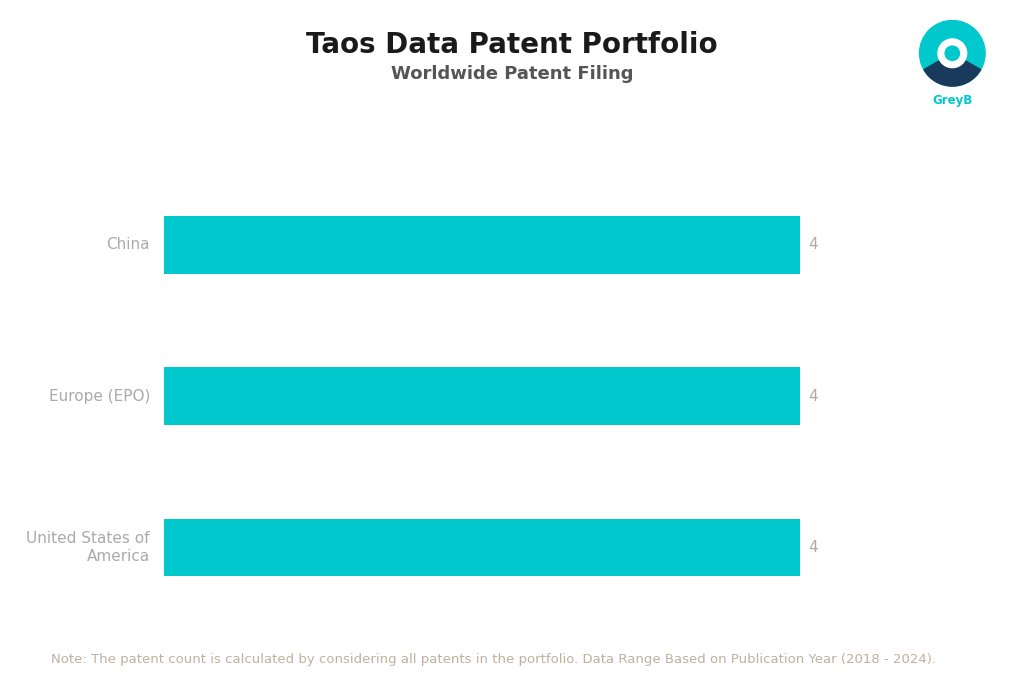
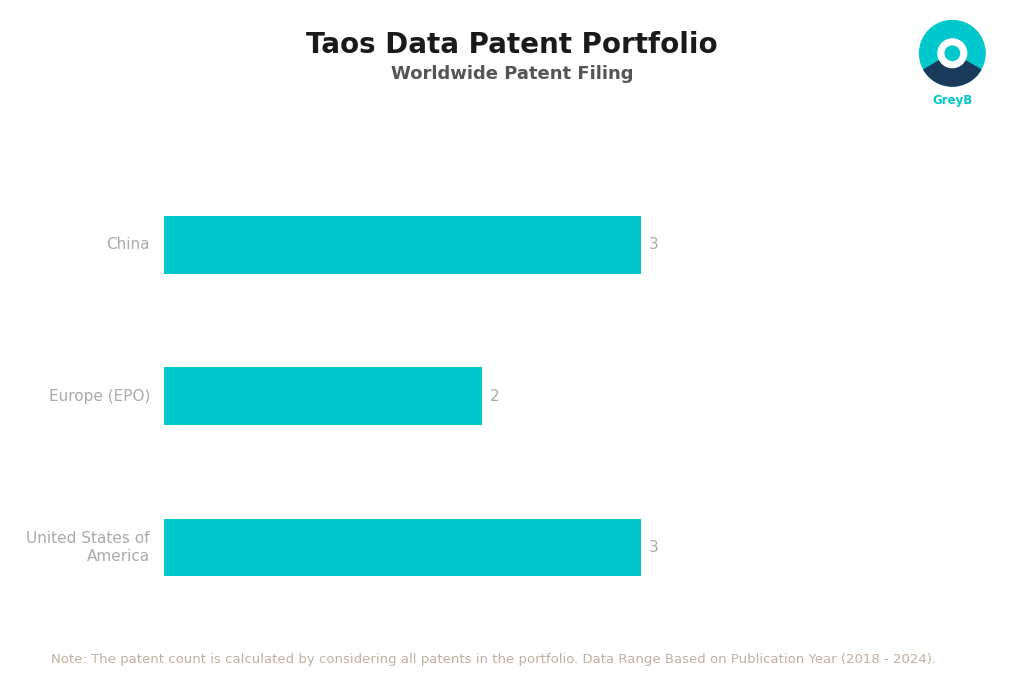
China: 4 -> 3
Europe (EPO): 4 -> 2
United States of America: 4 -> 3
